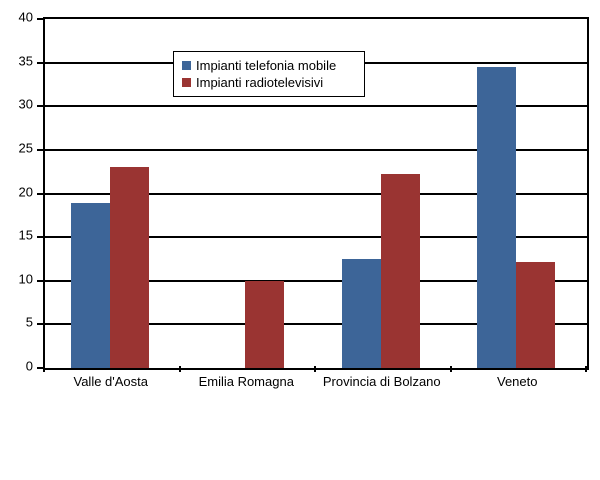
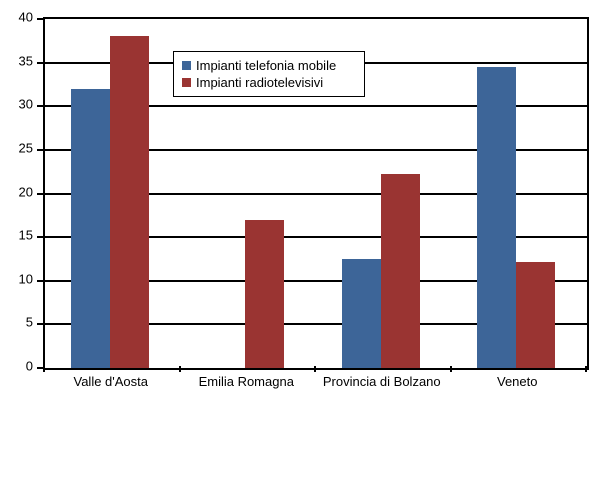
Impianti telefonia mobile/Valle d'Aosta: 19 -> 32
Impianti radiotelevisivi/Valle d'Aosta: 23 -> 38
Impianti radiotelevisivi/Emilia Romagna: 10 -> 17
